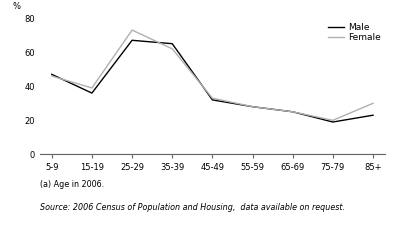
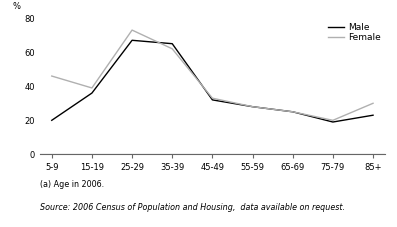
Male/5-9: 47 -> 20
